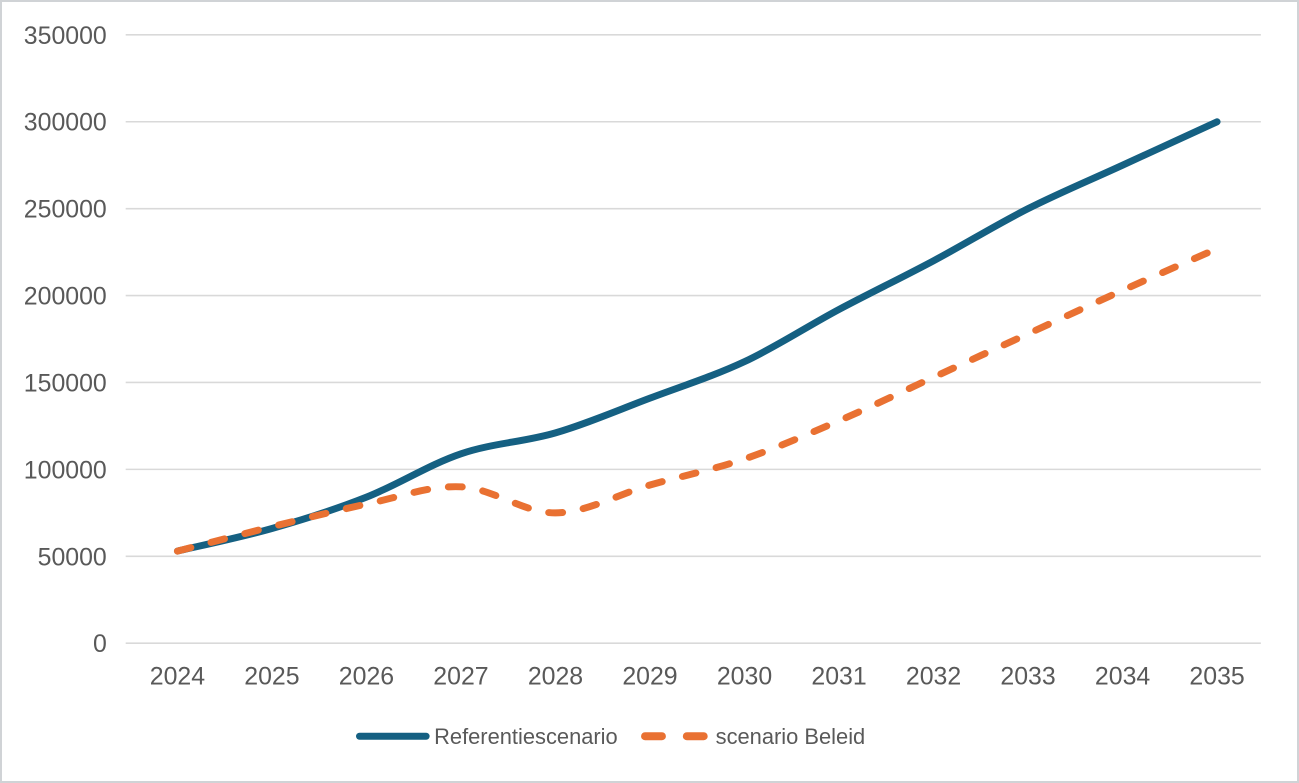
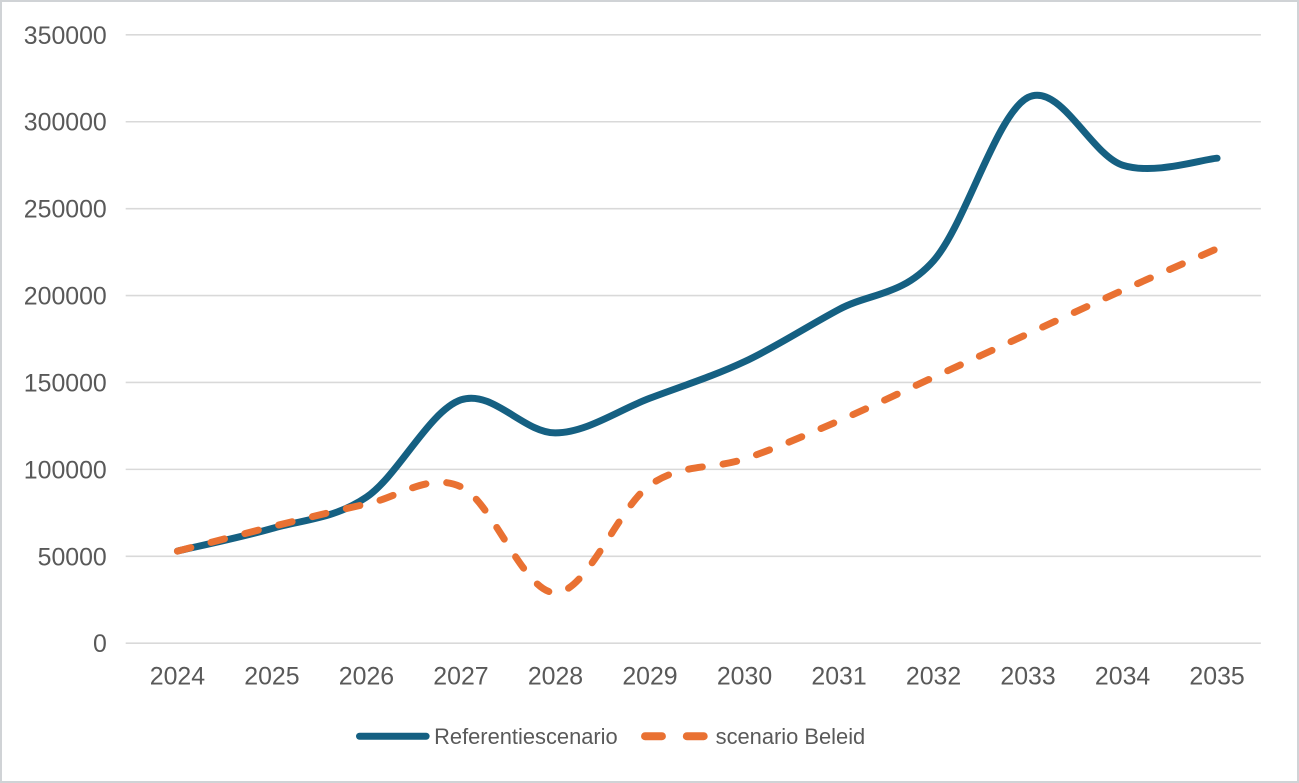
Referentiescenario/2027: 109000 -> 140000
scenario Beleid/2028: 75000 -> 29000
Referentiescenario/2033: 250000 -> 314000
Referentiescenario/2035: 300000 -> 279000
